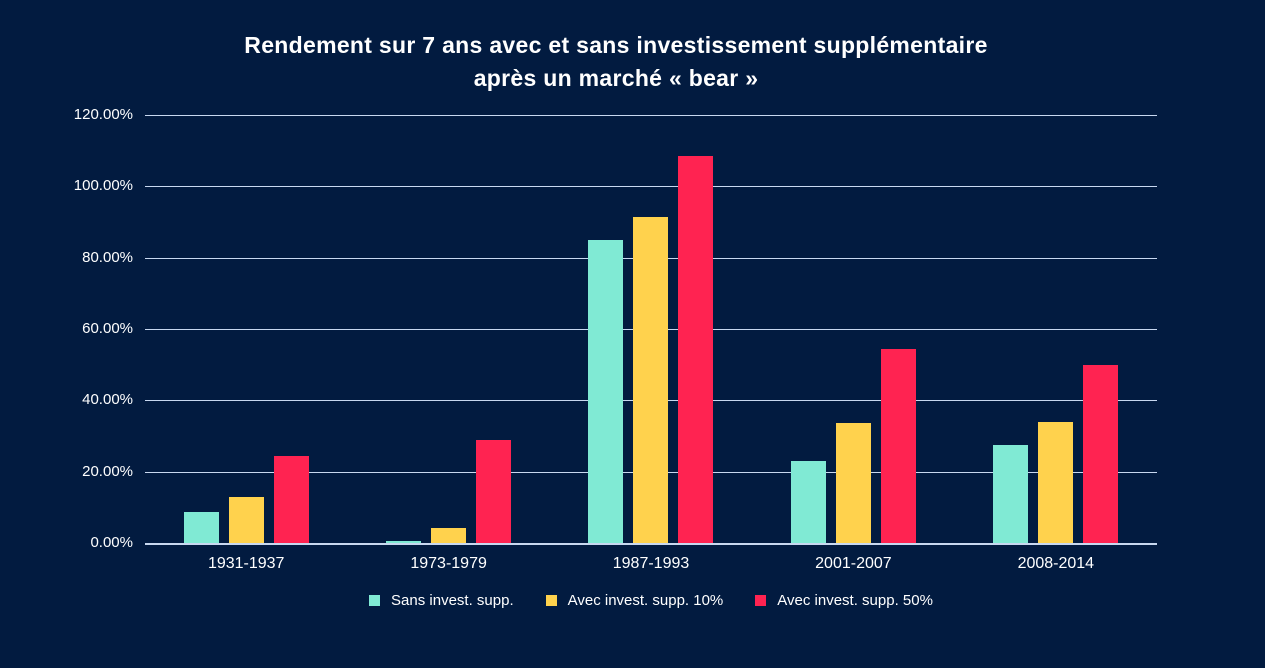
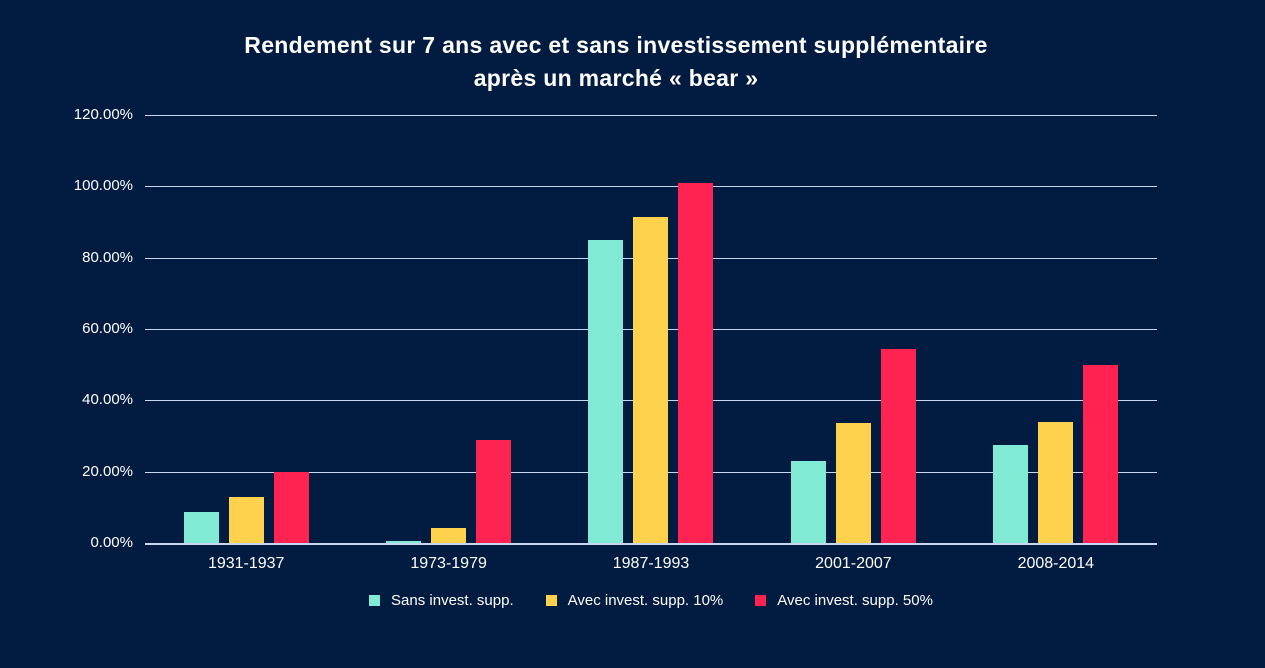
Avec invest. supp. 50%/1931-1937: 24% -> 20%
Avec invest. supp. 50%/1987-1993: 108% -> 101%
